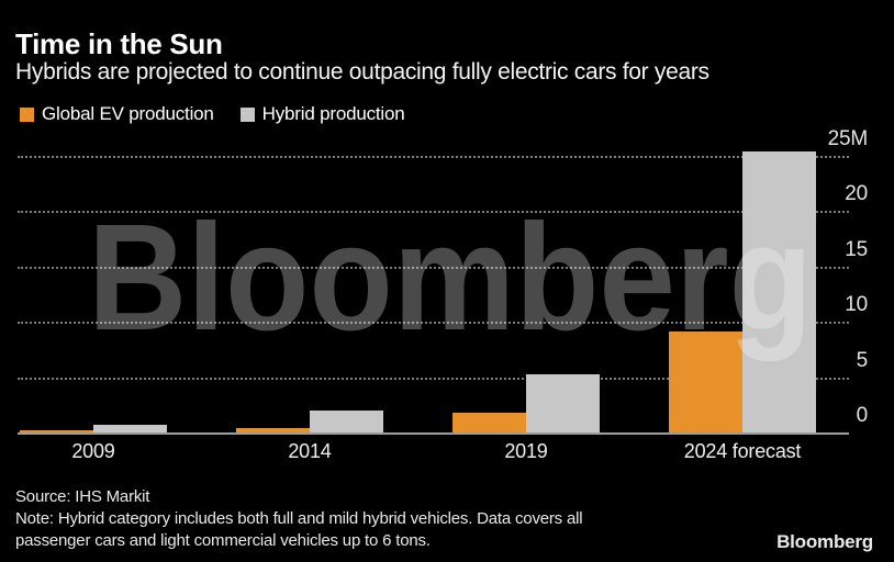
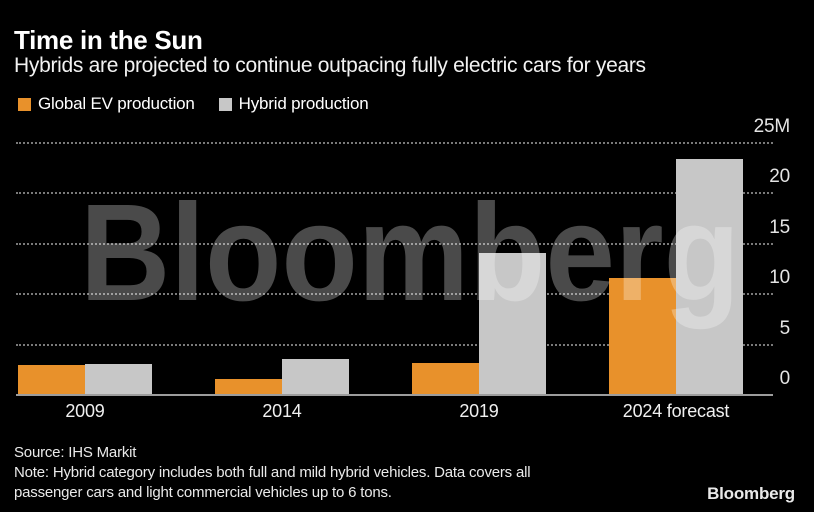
Global EV production/2009: 0.1M -> 2.9M
Hybrid production/2009: 0.7M -> 3.0M
Global EV production/2014: 0.3M -> 1.5M
Hybrid production/2014: 2.0M -> 3.5M
Global EV production/2019: 1.8M -> 3.1M
Hybrid production/2019: 5.3M -> 14.0M
Global EV production/2024 forecast: 9.1M -> 11.5M
Hybrid production/2024 forecast: 25.4M -> 23.3M
